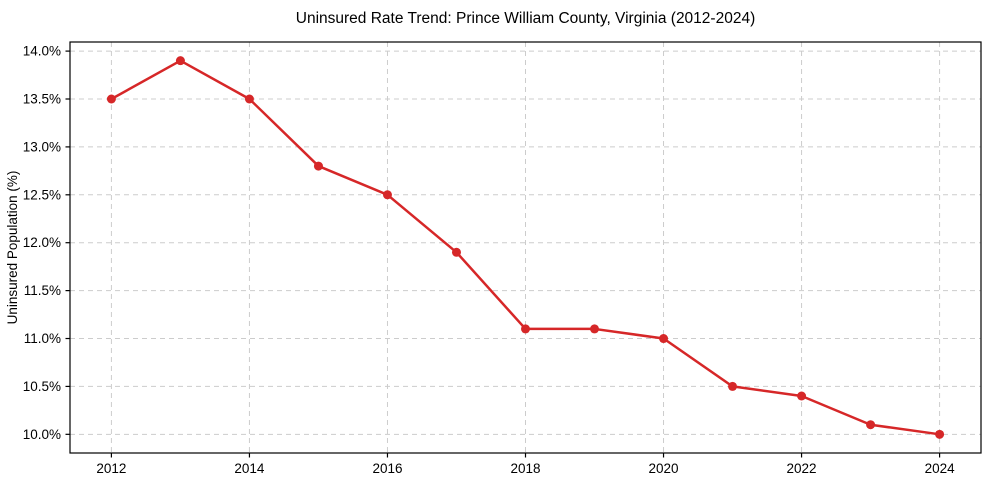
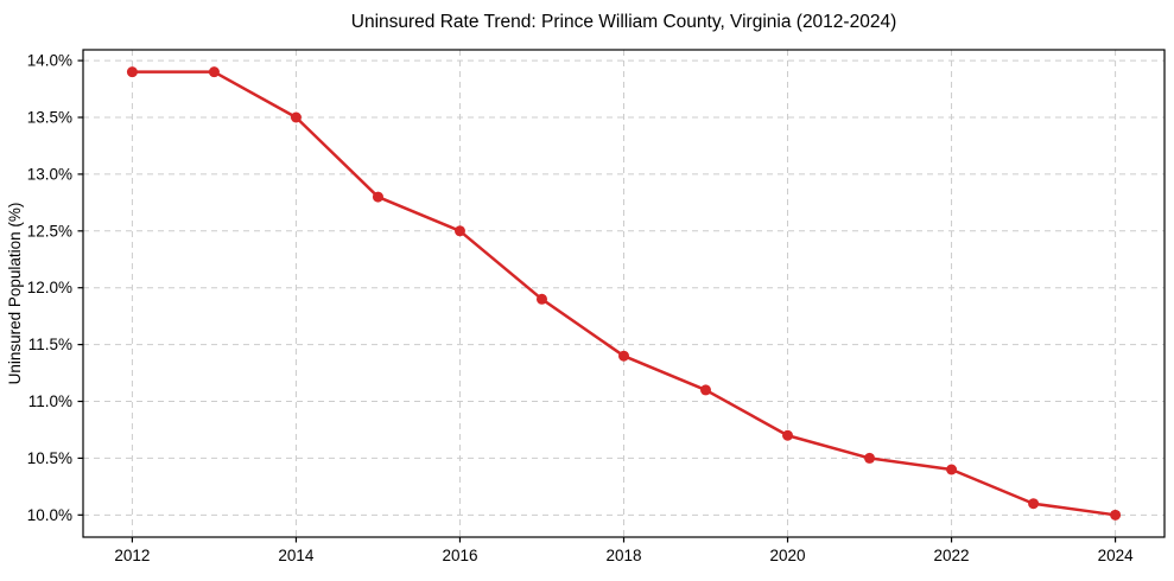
2012: 13.5% -> 13.9%
2018: 11.1% -> 11.4%
2020: 11.0% -> 10.7%
